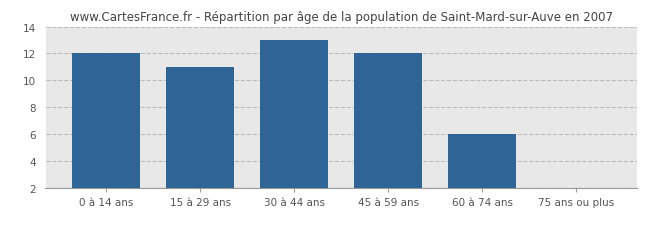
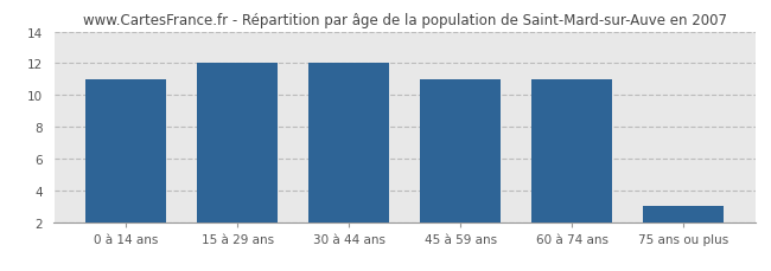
0 à 14 ans: 12 -> 11
15 à 29 ans: 11 -> 12
30 à 44 ans: 13 -> 12
45 à 59 ans: 12 -> 11
60 à 74 ans: 6 -> 11
75 ans ou plus: 2 -> 3
